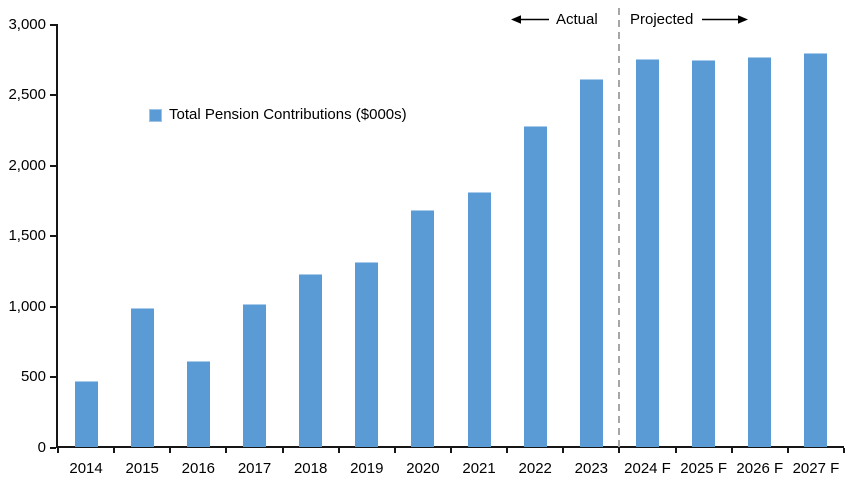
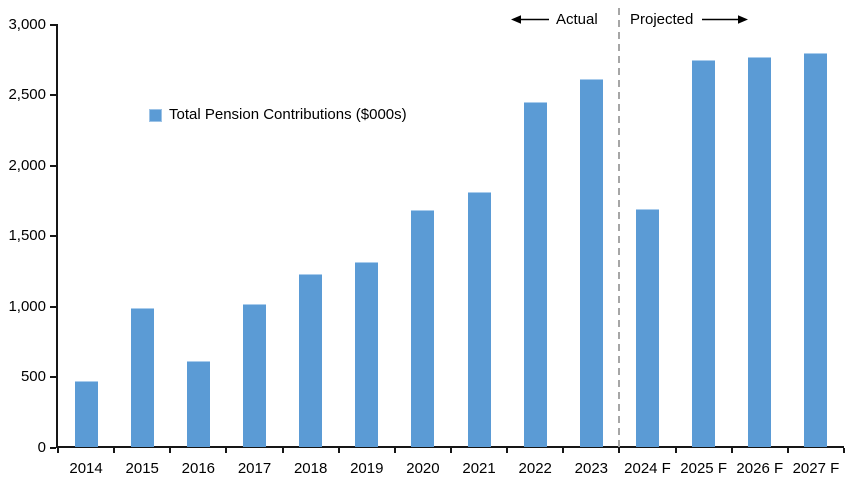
2022: 2280 -> 2450
2024 F: 2760 -> 1690
